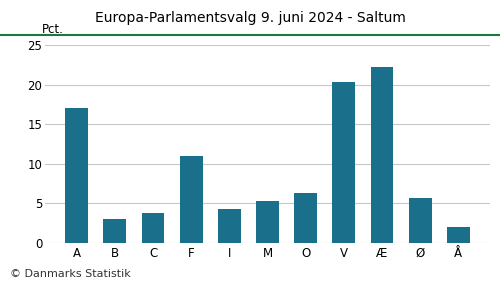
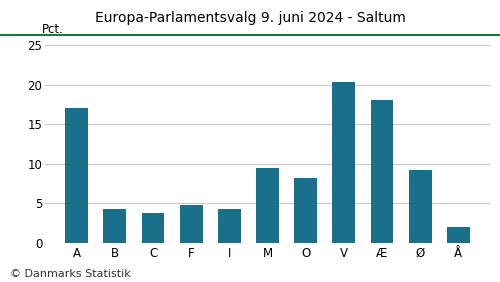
B: 3.0 -> 4.2
F: 11.0 -> 4.8
M: 5.2 -> 9.4
O: 6.3 -> 8.2
Æ: 22.2 -> 18.0
Ø: 5.7 -> 9.2
